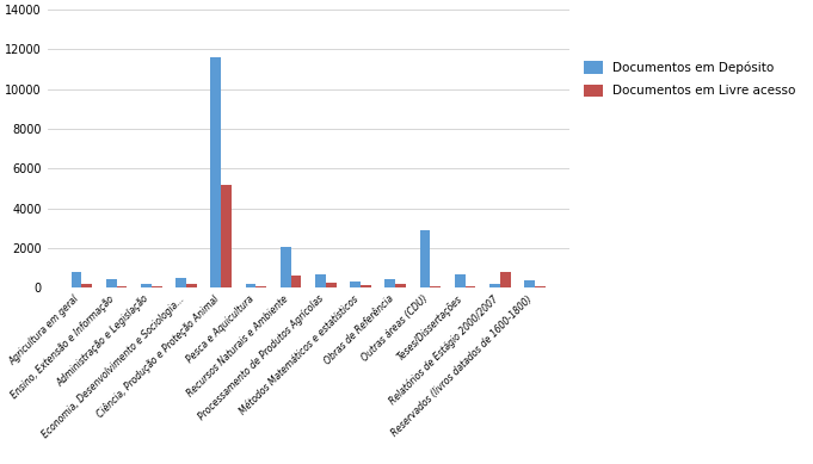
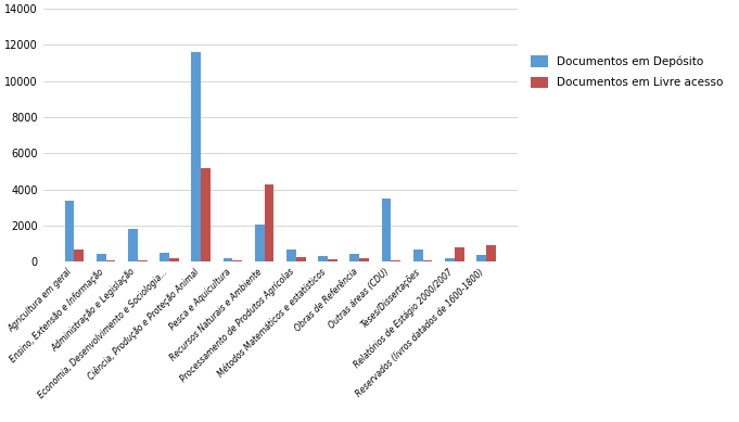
Documentos em Depósito/Agricultura em geral: 800 -> 3400
Documentos em Livre acesso/Agricultura em geral: 200 -> 700
Documentos em Depósito/Administração e Legislação: 200 -> 1800
Documentos em Livre acesso/Recursos Naturais e Ambiente: 600 -> 4300
Documentos em Depósito/Outras áreas (CDU): 2900 -> 3500
Documentos em Livre acesso/Reservados (livros datados de 1600-1800): 0 -> 900
